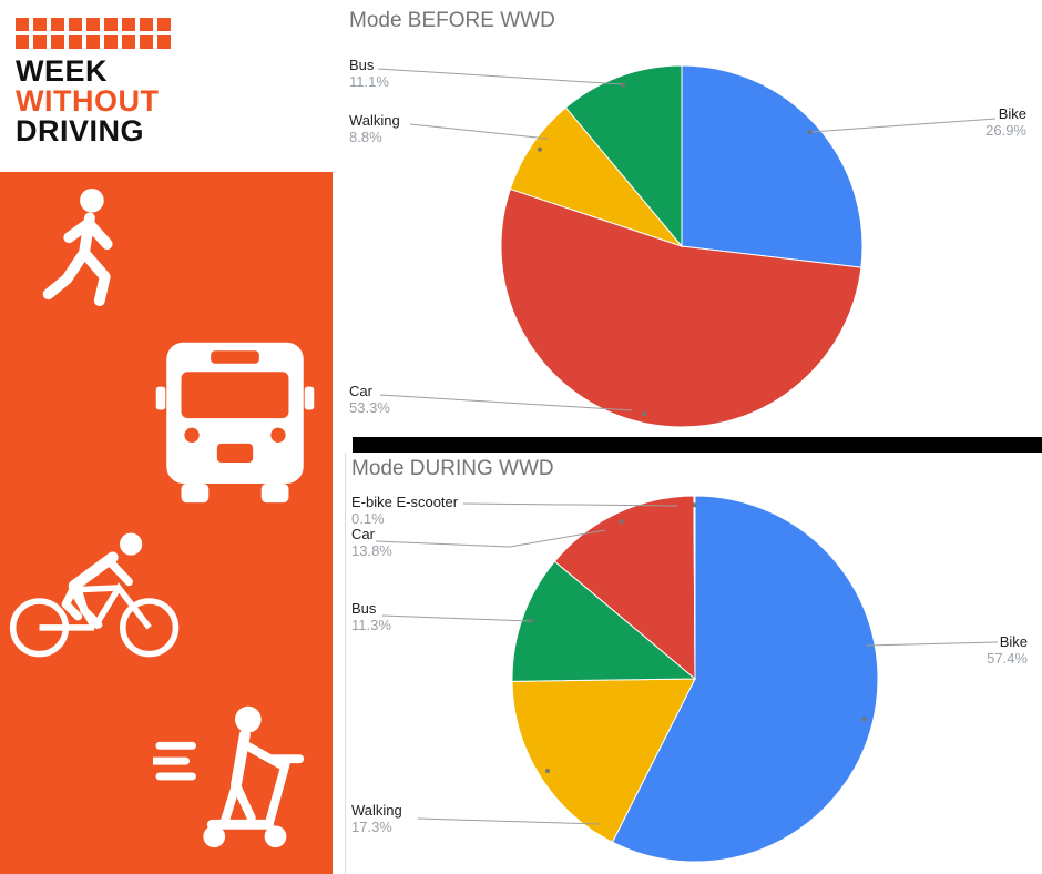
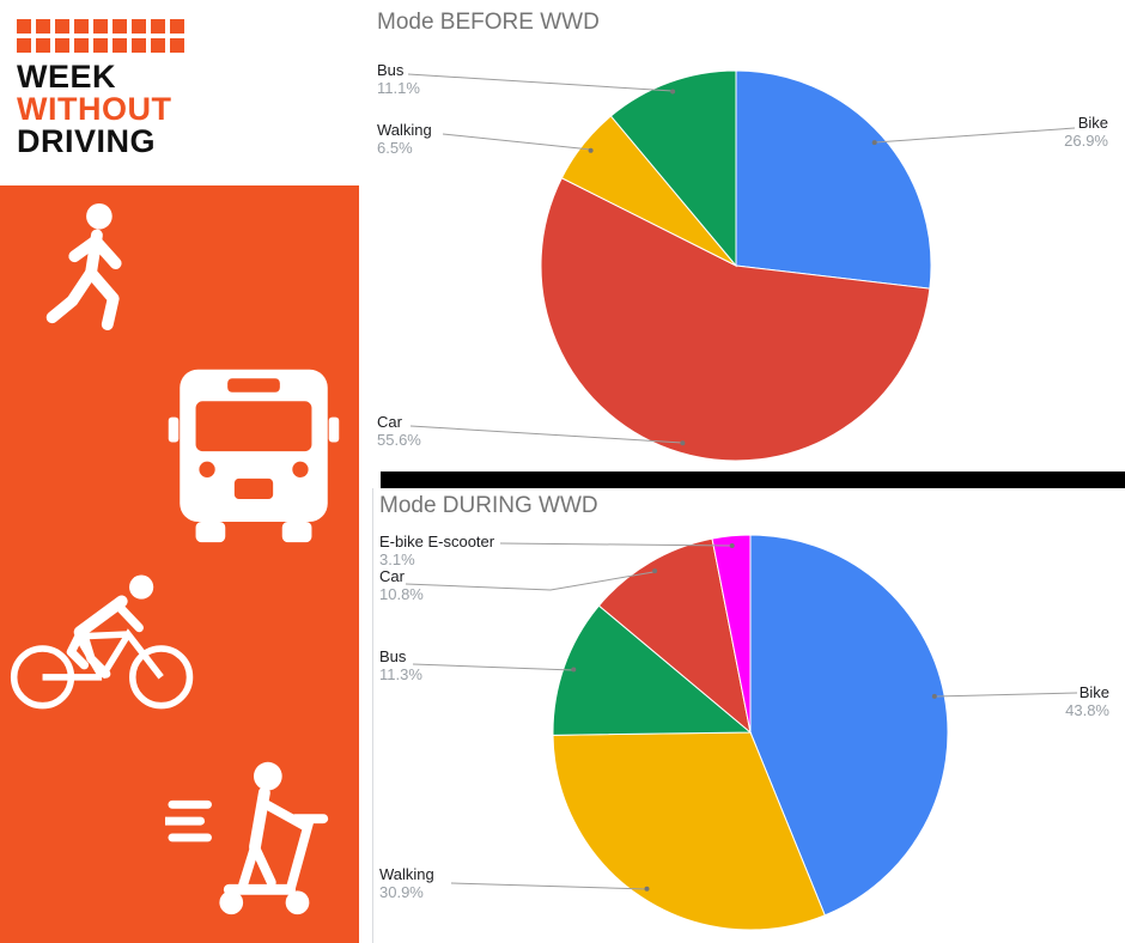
Mode BEFORE WWD/Car: 53.3% -> 55.6%
Mode BEFORE WWD/Walking: 8.8% -> 6.5%
Mode DURING WWD/Bike: 57.4% -> 43.8%
Mode DURING WWD/Walking: 17.3% -> 30.9%
Mode DURING WWD/Car: 13.8% -> 10.8%
Mode DURING WWD/E-bike E-scooter: 0.1% -> 3.1%
